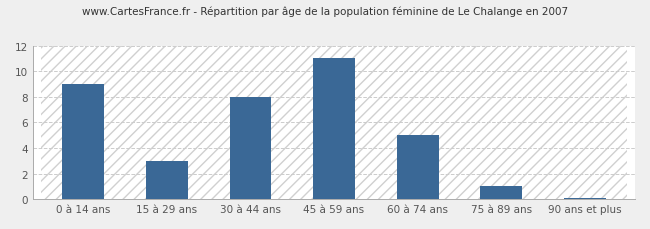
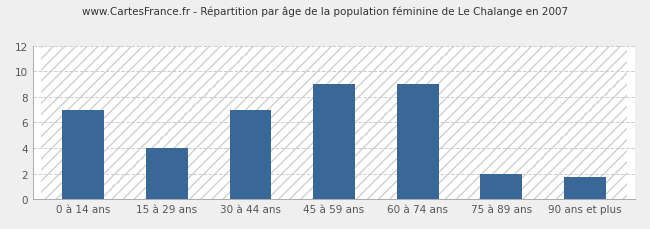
0 à 14 ans: 9.0 -> 7.0
15 à 29 ans: 3.0 -> 4.0
30 à 44 ans: 8.0 -> 7.0
45 à 59 ans: 11.0 -> 9.0
60 à 74 ans: 5.0 -> 9.0
75 à 89 ans: 1.0 -> 2.0
90 ans et plus: 0.1 -> 1.7
